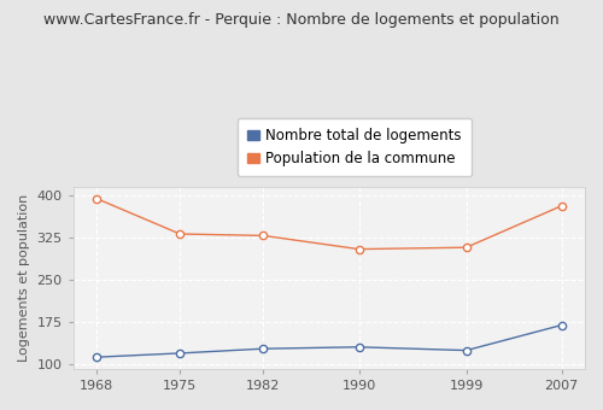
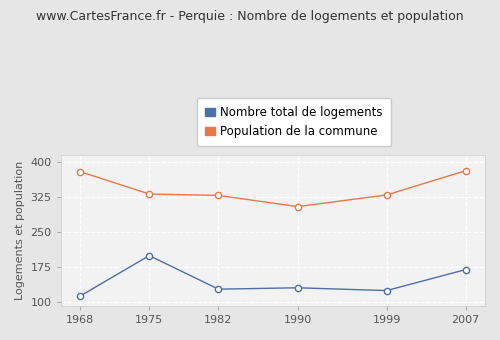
Population de la commune/1968: 395 -> 380
Nombre total de logements/1975: 120 -> 200
Population de la commune/1999: 308 -> 330
